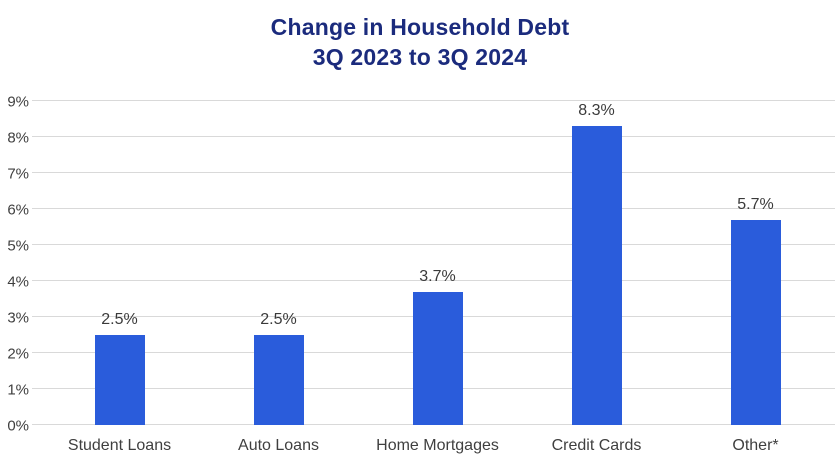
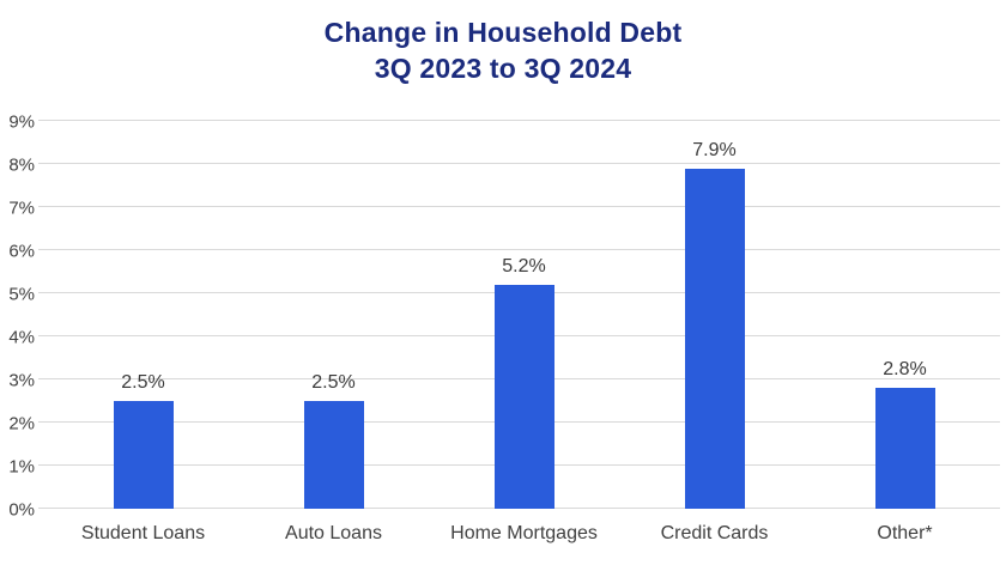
Home Mortgages: 3.7% -> 5.2%
Credit Cards: 8.3% -> 7.9%
Other*: 5.7% -> 2.8%
